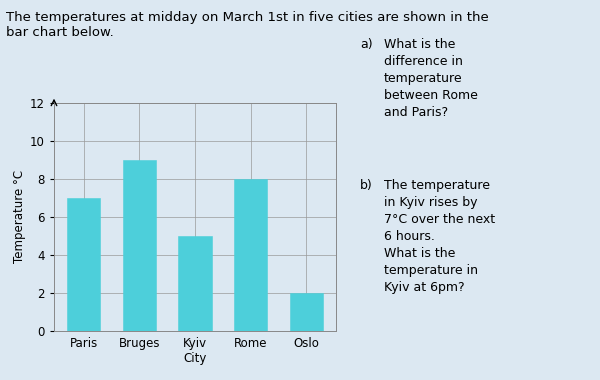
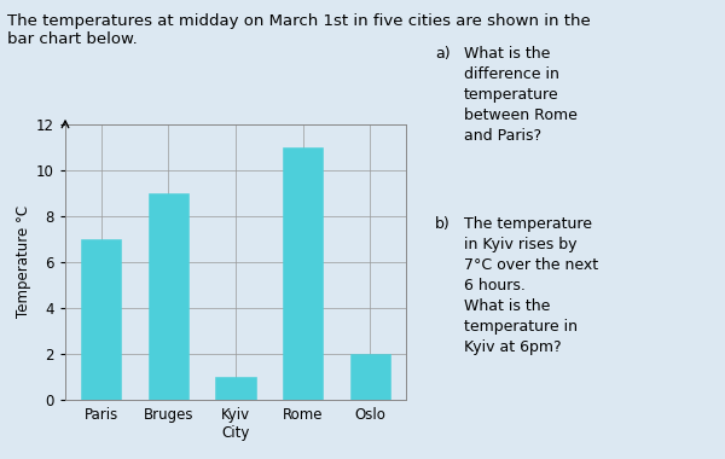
Kyiv City: 5 -> 1
Rome: 8 -> 11
